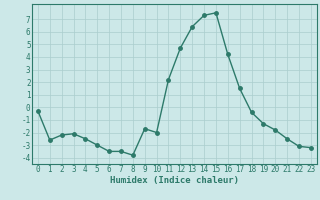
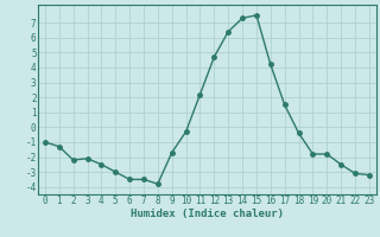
0: -0.3 -> -1.0
1: -2.6 -> -1.3
10: -2.0 -> -0.3
19: -1.3 -> -1.8
